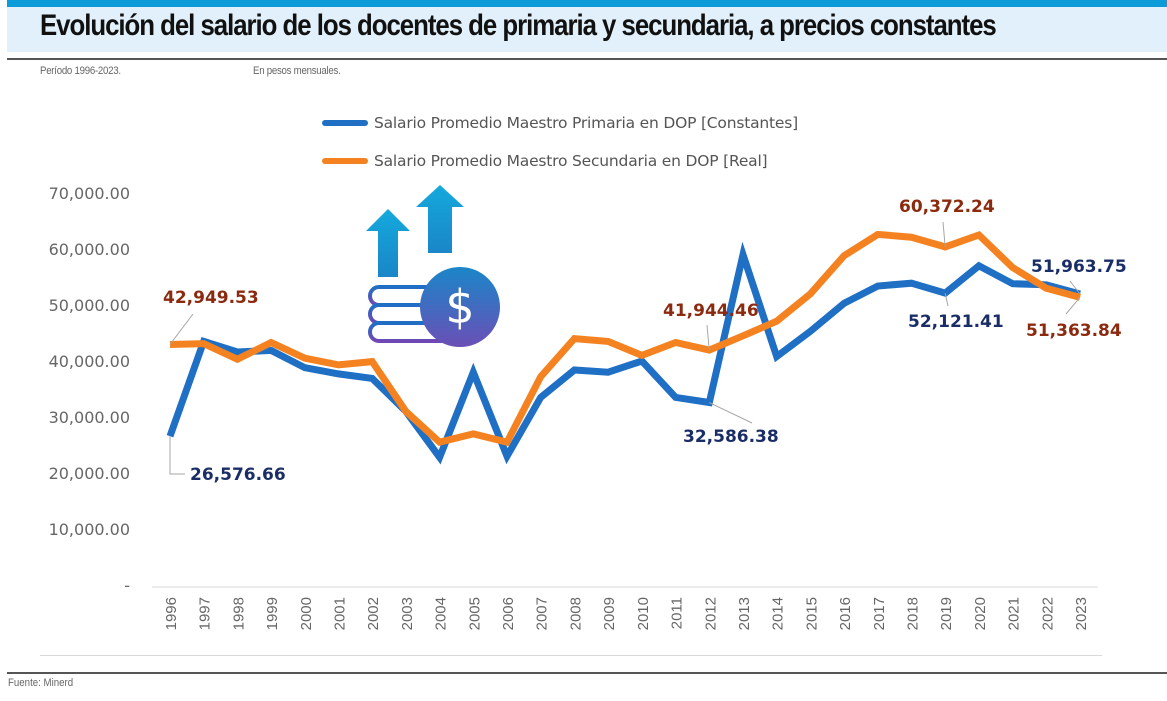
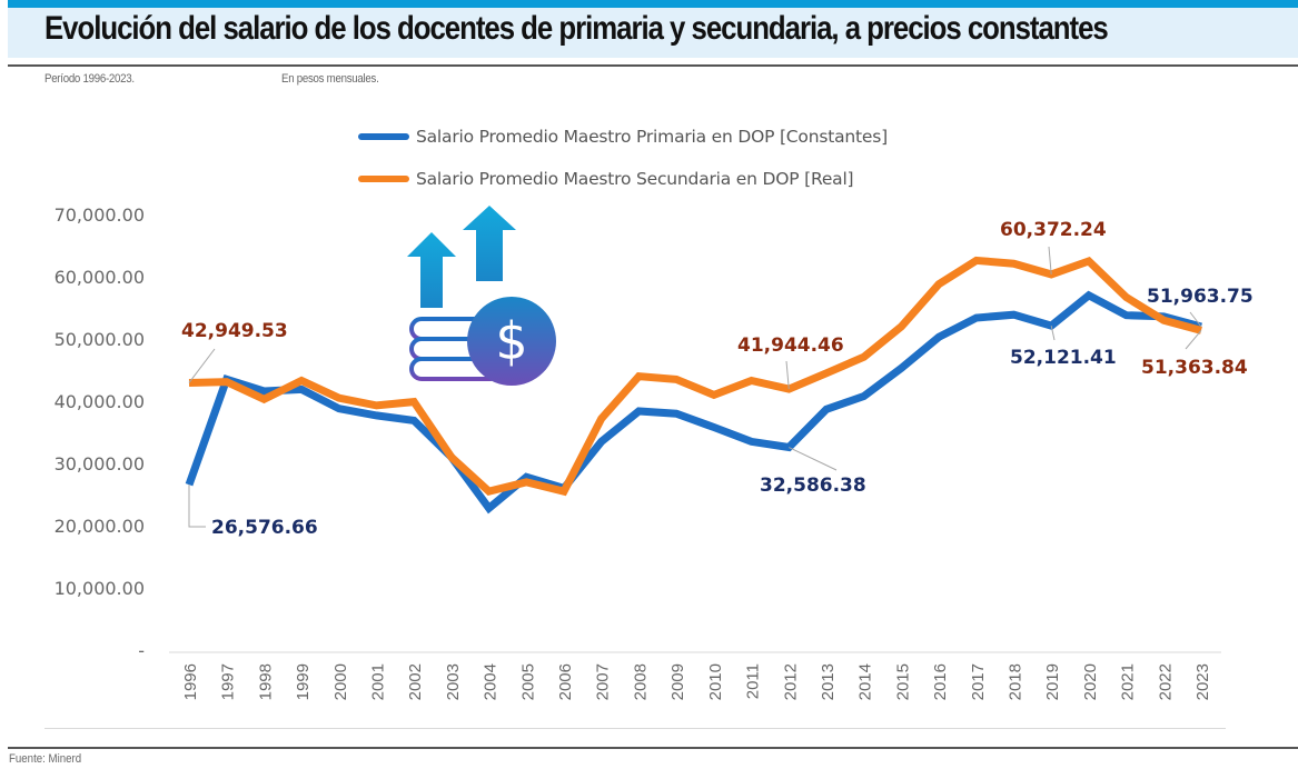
Salario Promedio Maestro Primaria en DOP [Constantes]/2005: 38000 -> 28000
Salario Promedio Maestro Primaria en DOP [Constantes]/2006: 23000 -> 26000
Salario Promedio Maestro Primaria en DOP [Constantes]/2010: 40000 -> 36000
Salario Promedio Maestro Primaria en DOP [Constantes]/2013: 59000 -> 39000
